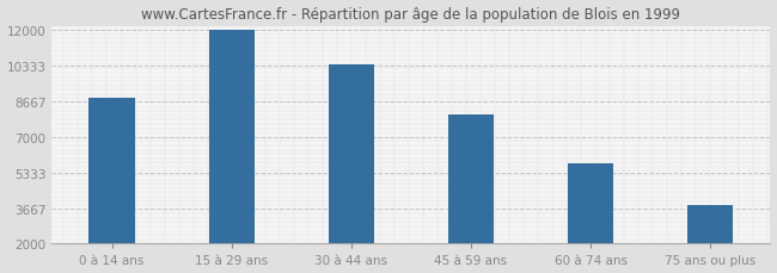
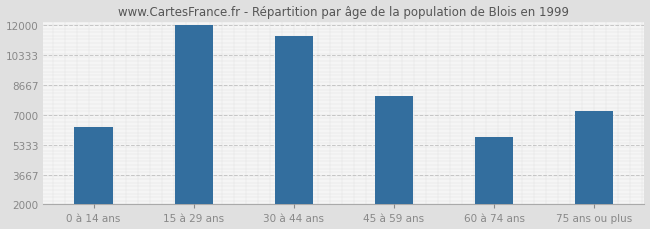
0 à 14 ans: 8800 -> 6300
30 à 44 ans: 10400 -> 11400
75 ans ou plus: 3800 -> 7200
